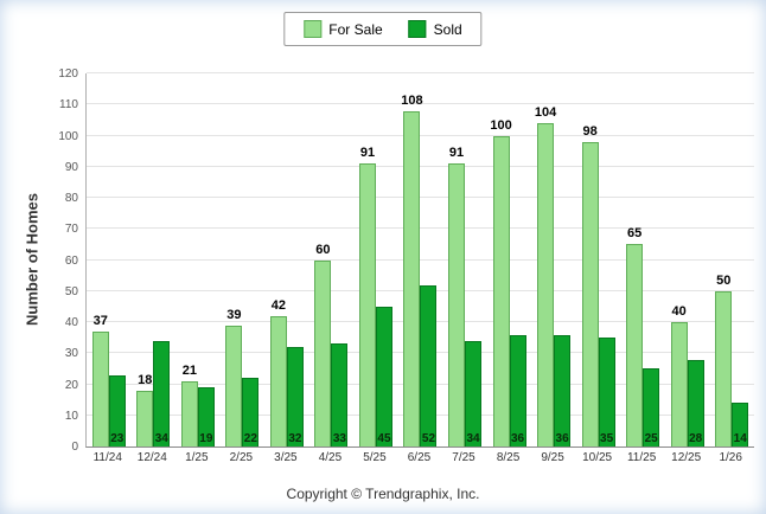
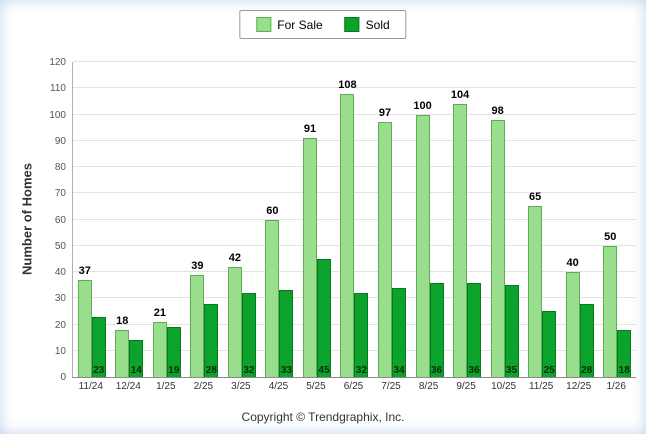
Sold/12/24: 34 -> 14
Sold/2/25: 22 -> 28
Sold/6/25: 52 -> 32
For Sale/7/25: 91 -> 97
Sold/1/26: 14 -> 18
